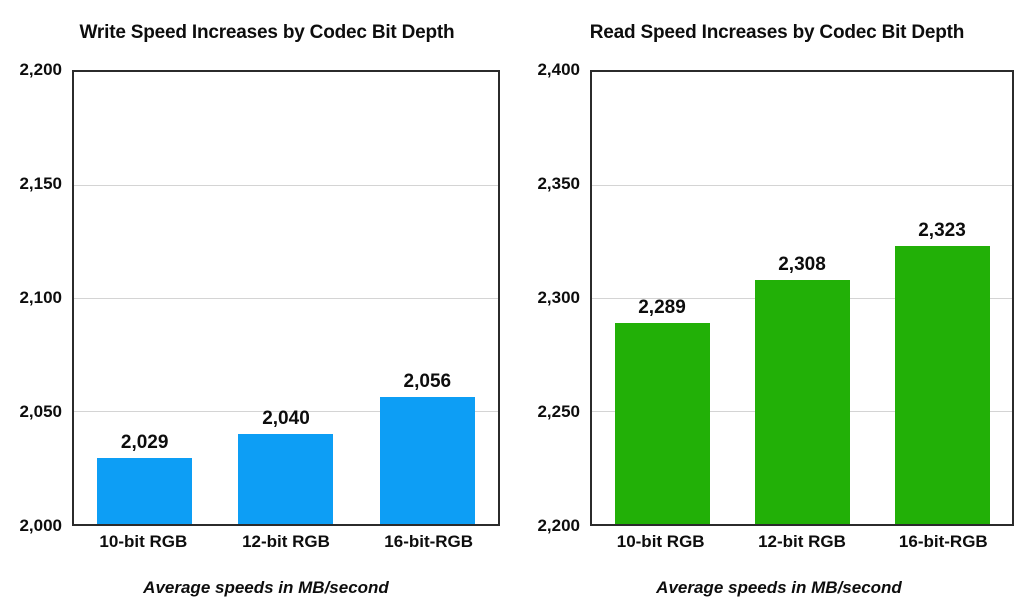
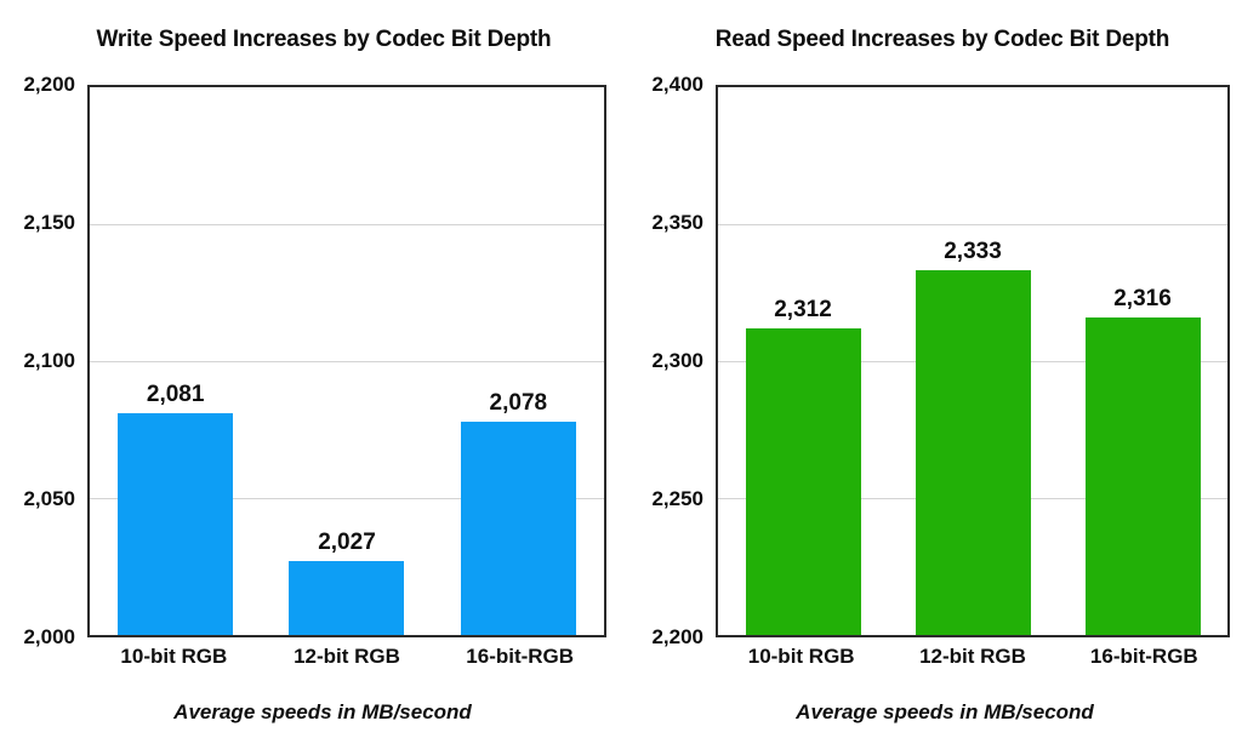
Write Speed Increases by Codec Bit Depth/10-bit RGB: 2,029 -> 2,081
Write Speed Increases by Codec Bit Depth/12-bit RGB: 2,040 -> 2,027
Write Speed Increases by Codec Bit Depth/16-bit-RGB: 2,056 -> 2,078
Read Speed Increases by Codec Bit Depth/10-bit RGB: 2,289 -> 2,312
Read Speed Increases by Codec Bit Depth/12-bit RGB: 2,308 -> 2,333
Read Speed Increases by Codec Bit Depth/16-bit-RGB: 2,323 -> 2,316
